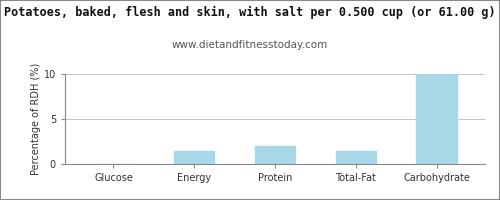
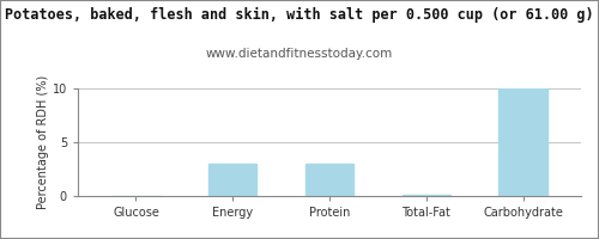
Energy: 1.4 -> 3.0
Protein: 2.0 -> 3.0
Total-Fat: 1.4 -> 0.1
